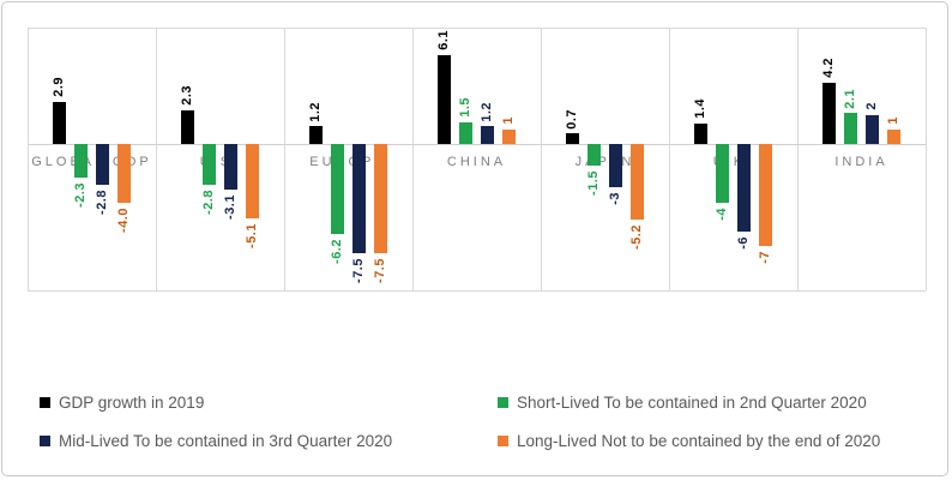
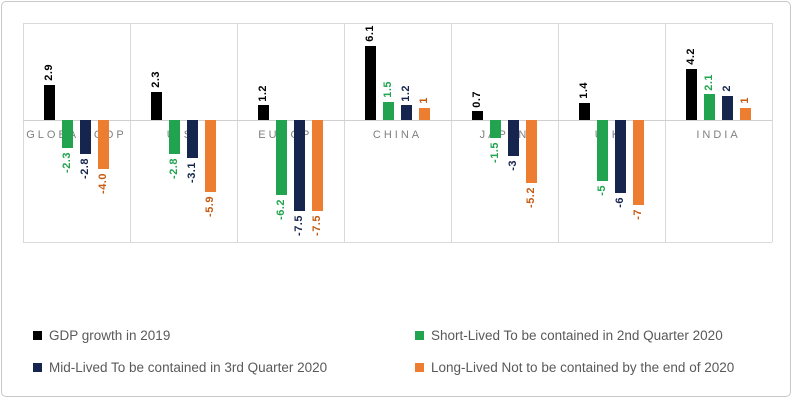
Long-Lived Not to be contained by the end of 2020/U.S.: -5.1 -> -5.9
Short-Lived To be contained in 2nd Quarter 2020/U.K.: -4 -> -5
